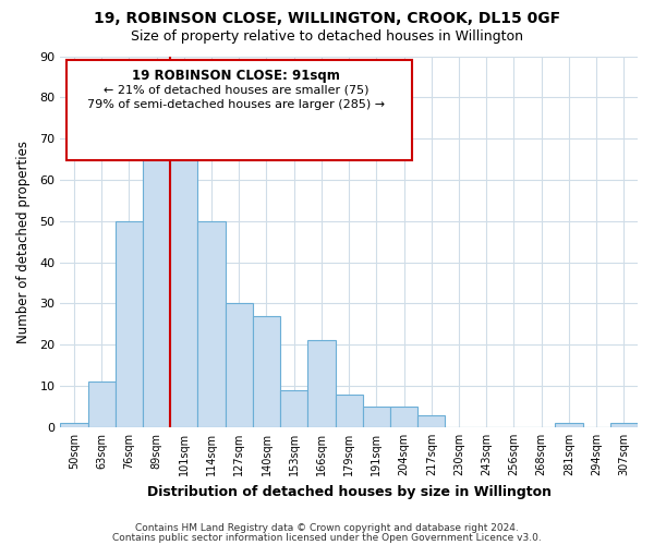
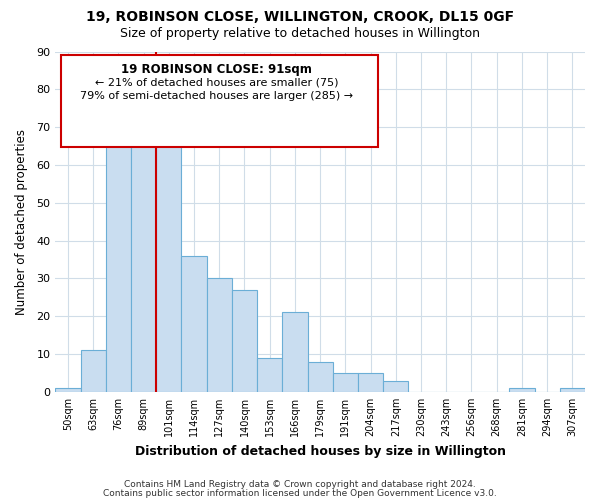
76sqm: 50 -> 65
114sqm: 50 -> 36
